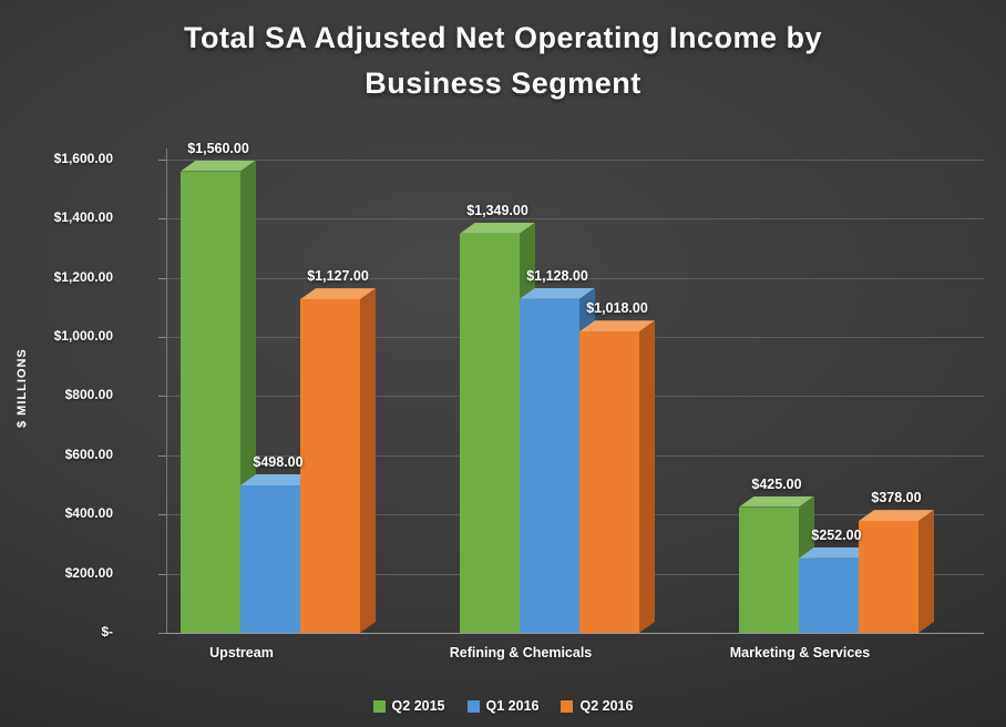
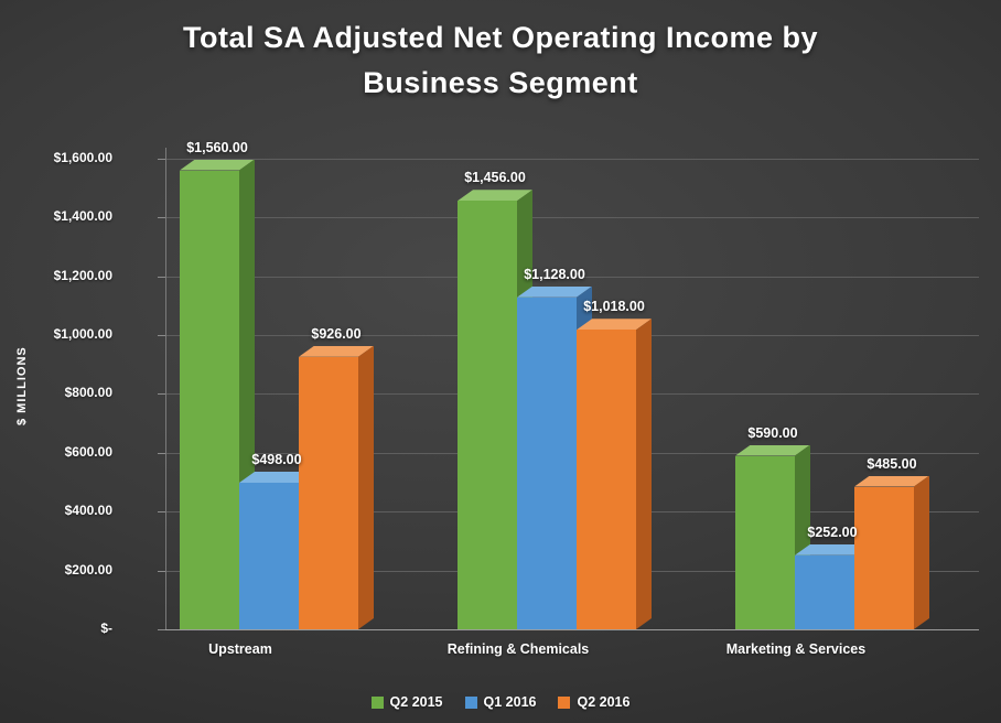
Q2 2016/Upstream: $1,127.00 -> $926.00
Q2 2015/Refining & Chemicals: $1,349.00 -> $1,456.00
Q2 2015/Marketing & Services: $425.00 -> $590.00
Q2 2016/Marketing & Services: $378.00 -> $485.00
